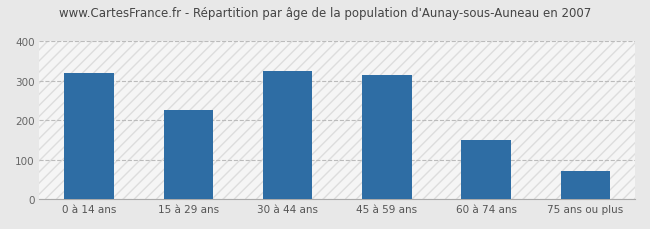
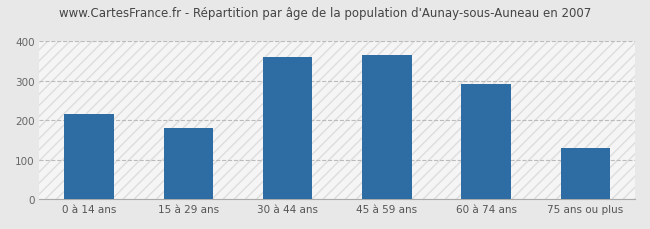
0 à 14 ans: 320 -> 215
15 à 29 ans: 225 -> 180
30 à 44 ans: 323 -> 360
45 à 59 ans: 313 -> 365
60 à 74 ans: 150 -> 290
75 ans ou plus: 70 -> 130
